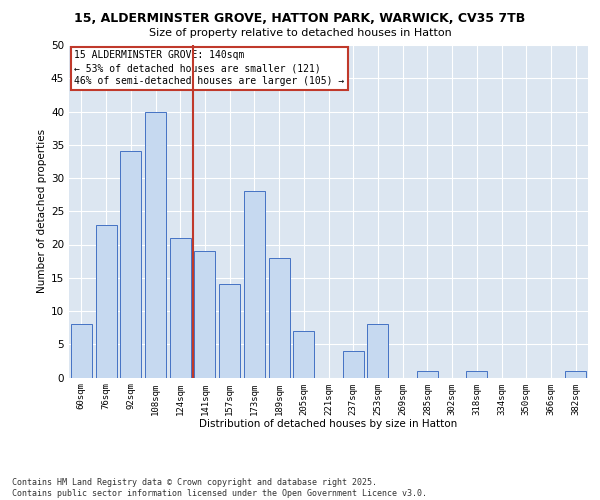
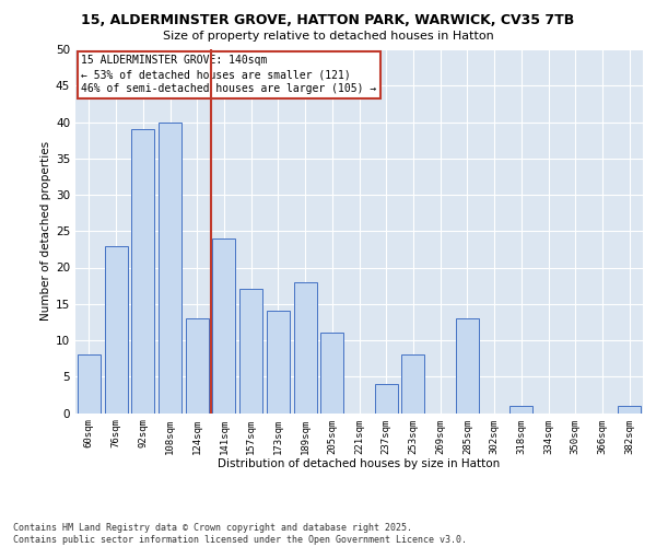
92sqm: 34 -> 39
124sqm: 21 -> 13
141sqm: 19 -> 24
157sqm: 14 -> 17
173sqm: 28 -> 14
205sqm: 7 -> 11
285sqm: 1 -> 13
